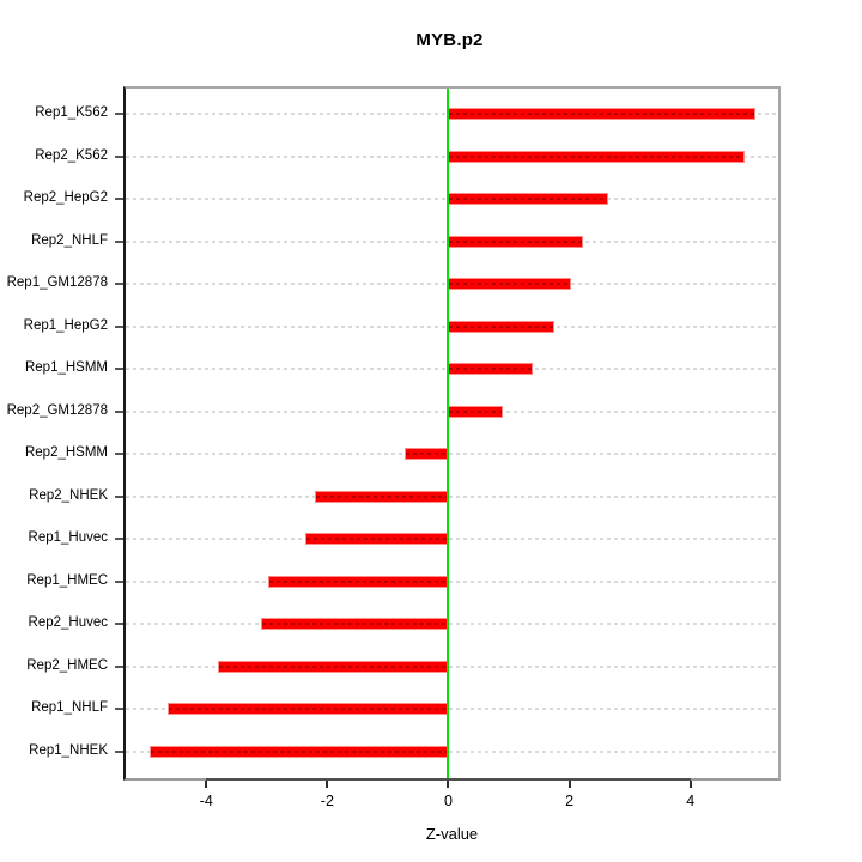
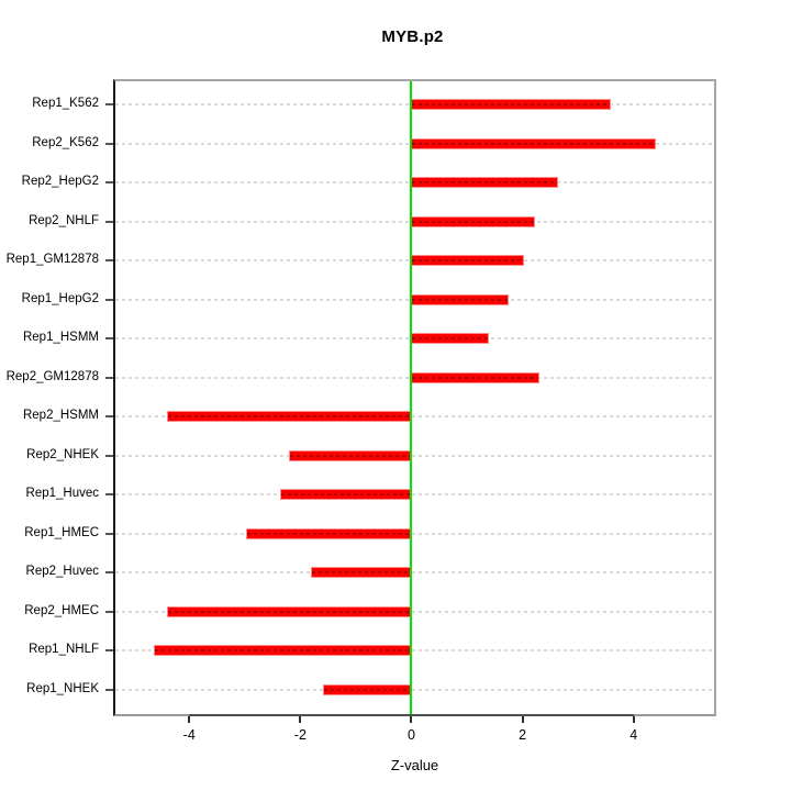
Rep1_K562: 5.1 -> 3.6
Rep2_K562: 4.9 -> 4.4
Rep2_GM12878: 0.9 -> 2.3
Rep2_HSMM: -0.7 -> -4.4
Rep2_Huvec: -3.1 -> -1.8
Rep2_HMEC: -3.8 -> -4.4
Rep1_NHEK: -4.9 -> -1.6
